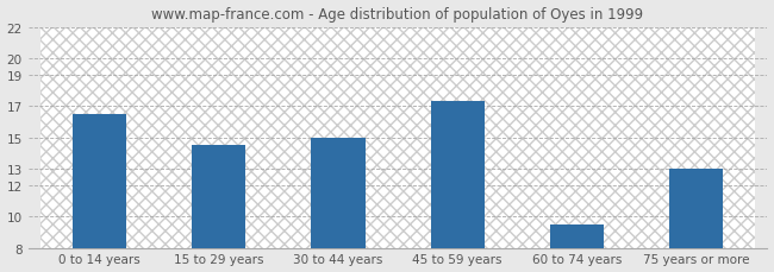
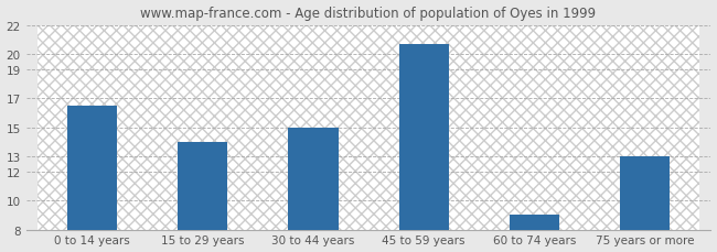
15 to 29 years: 14.5 -> 14.0
45 to 59 years: 17.3 -> 20.7
60 to 74 years: 9.5 -> 9.0
